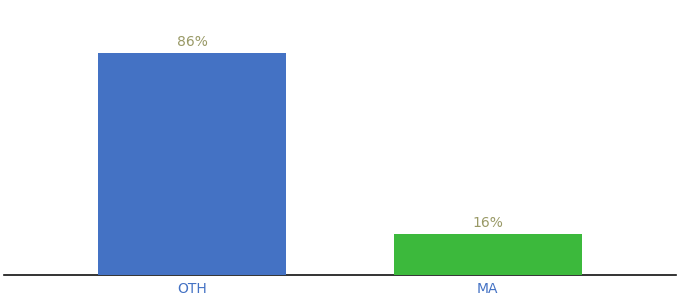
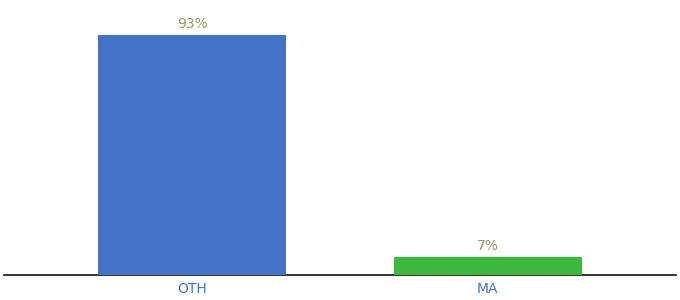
OTH: 86% -> 93%
MA: 16% -> 7%
